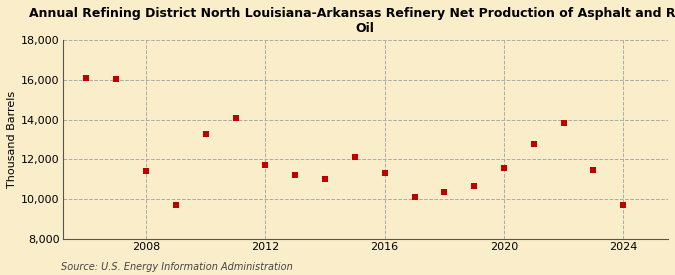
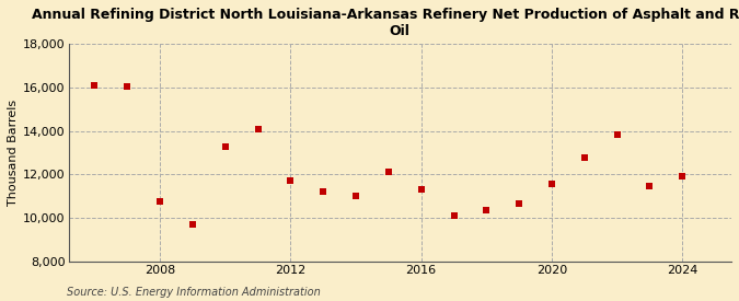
2008: 11,400 -> 10,800
2024: 9,700 -> 11,900
